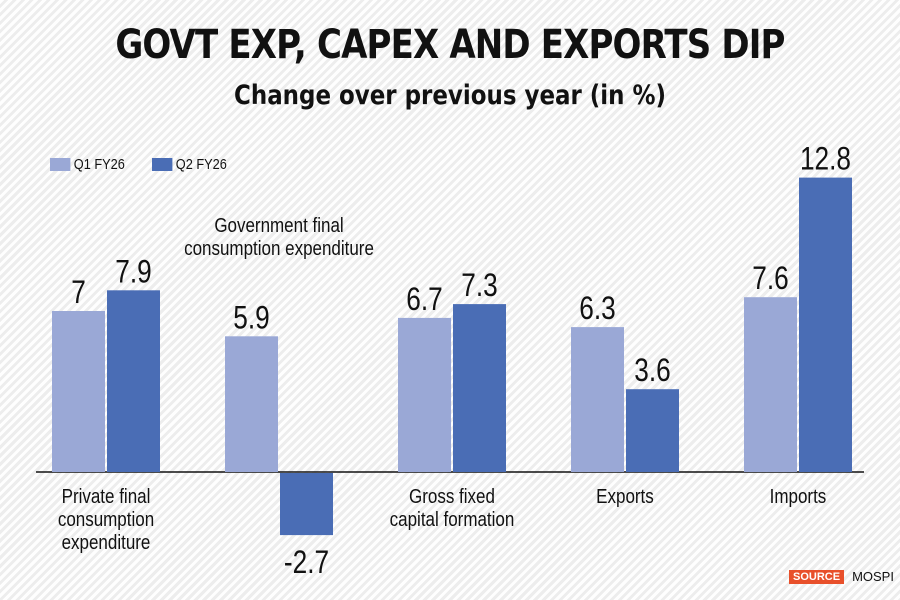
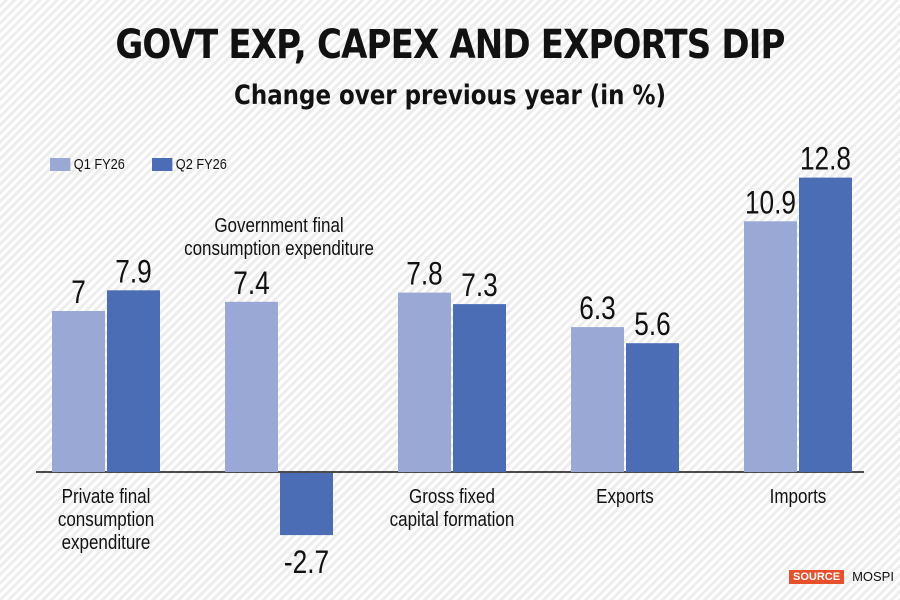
Q1 FY26/Government final consumption expenditure: 5.9 -> 7.4
Q1 FY26/Gross fixed capital formation: 6.7 -> 7.8
Q2 FY26/Exports: 3.6 -> 5.6
Q1 FY26/Imports: 7.6 -> 10.9
